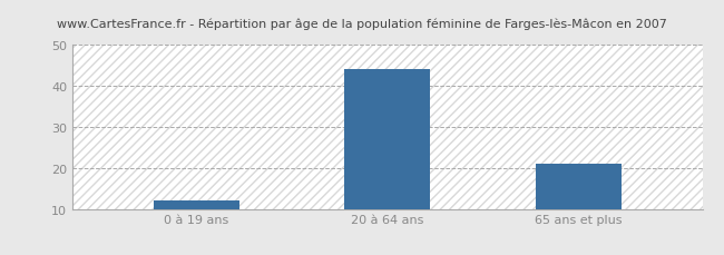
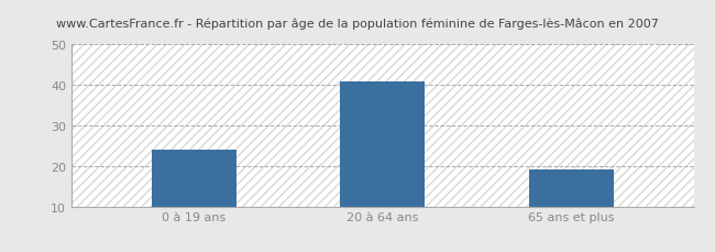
0 à 19 ans: 12 -> 24
20 à 64 ans: 44 -> 41
65 ans et plus: 21 -> 19
